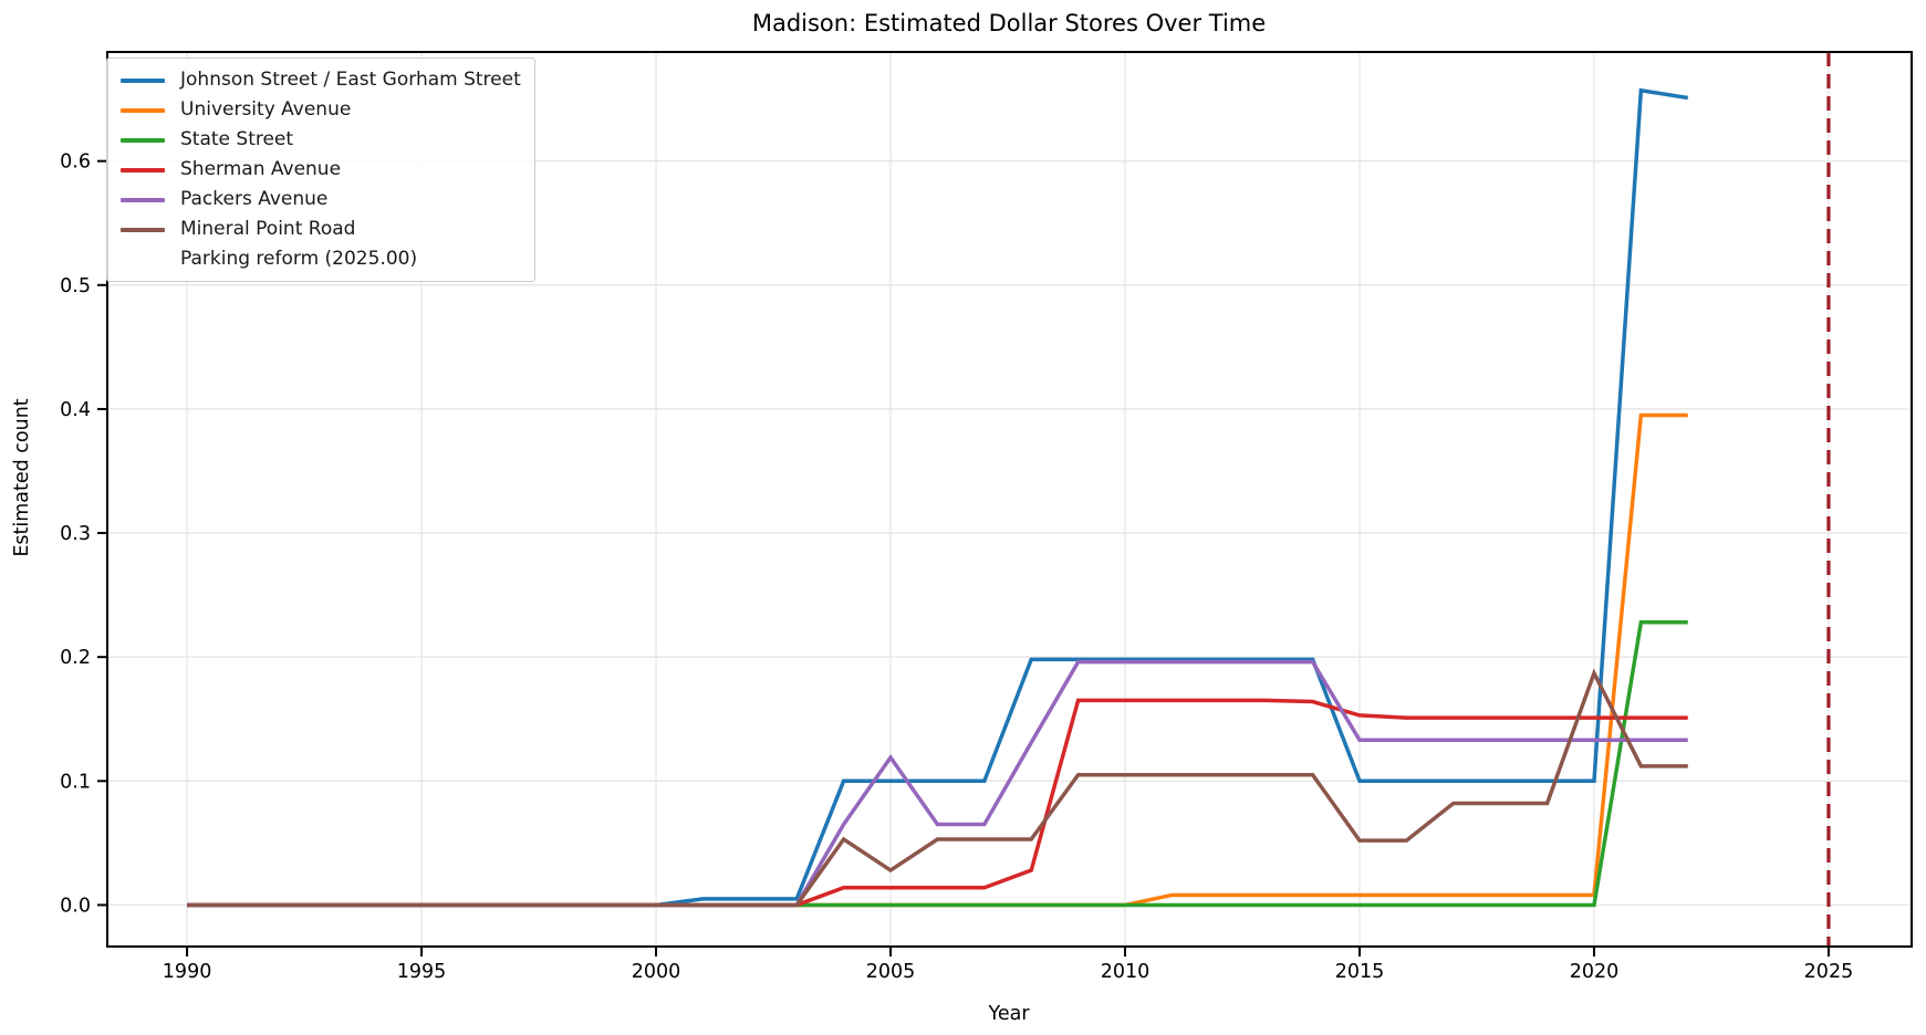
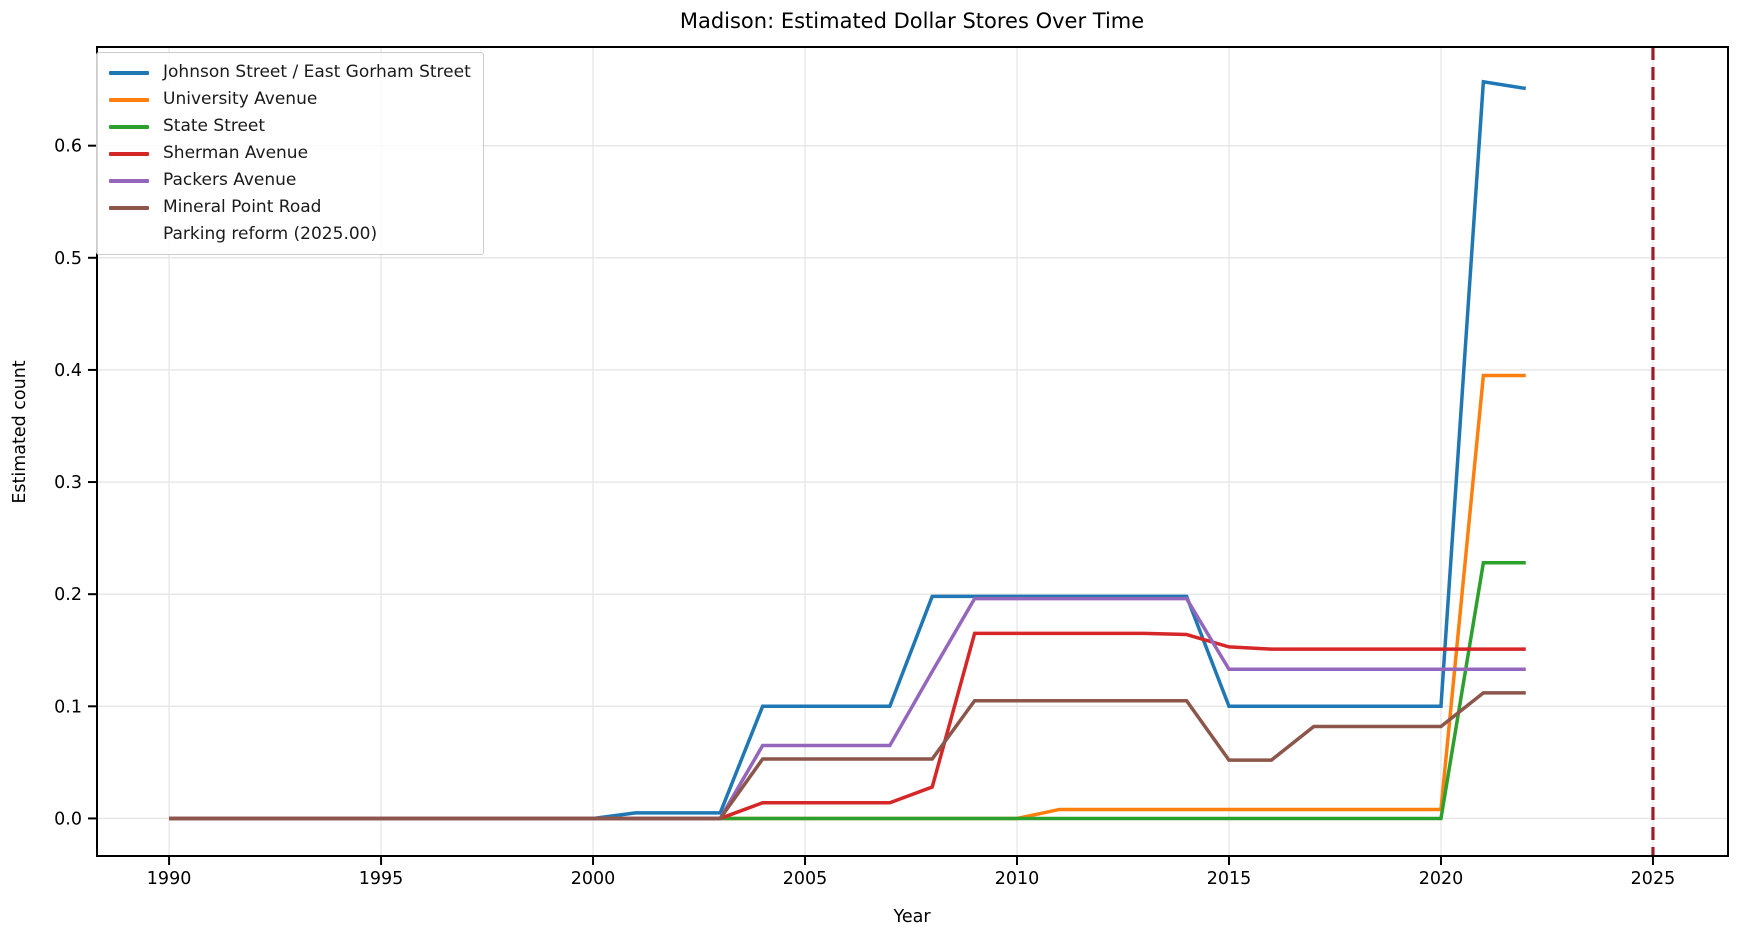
Packers Avenue/2005: 0.119 -> 0.065
Mineral Point Road/2005: 0.028 -> 0.053
Mineral Point Road/2020: 0.187 -> 0.082
